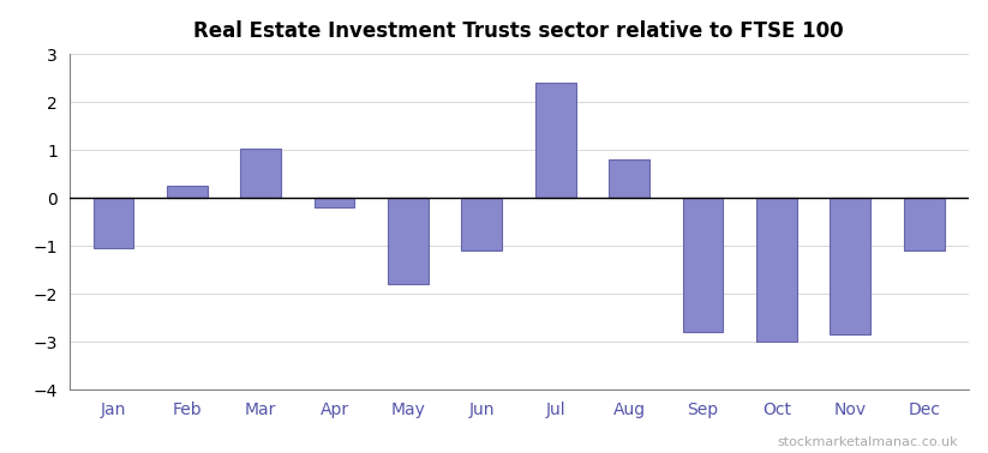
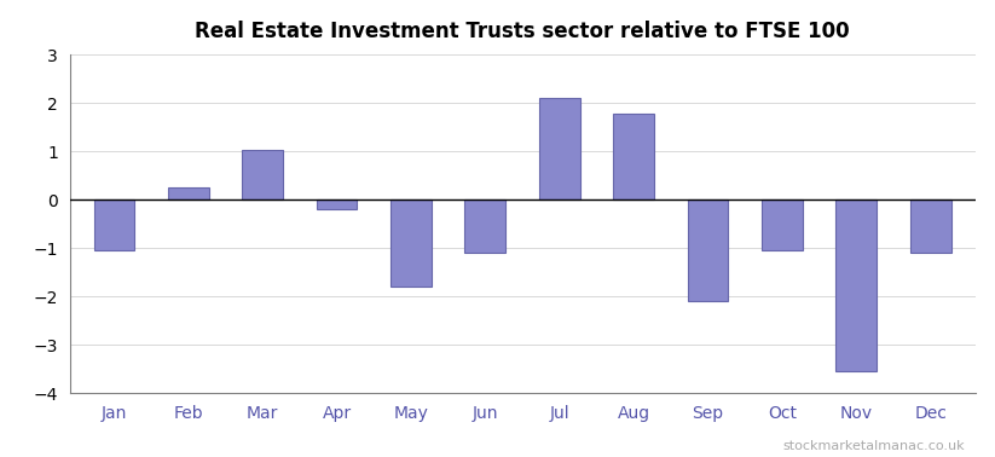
Jul: 2.40 -> 2.10
Aug: 0.80 -> 1.78
Sep: -2.80 -> -2.10
Oct: -3.00 -> -1.05
Nov: -2.85 -> -3.55
